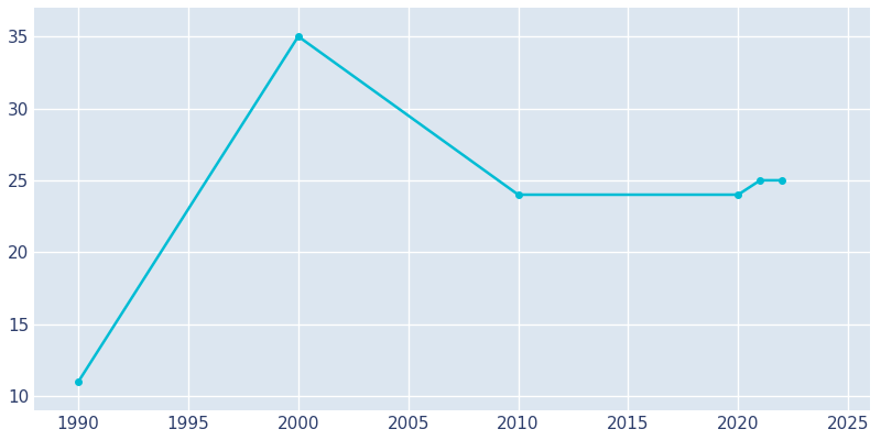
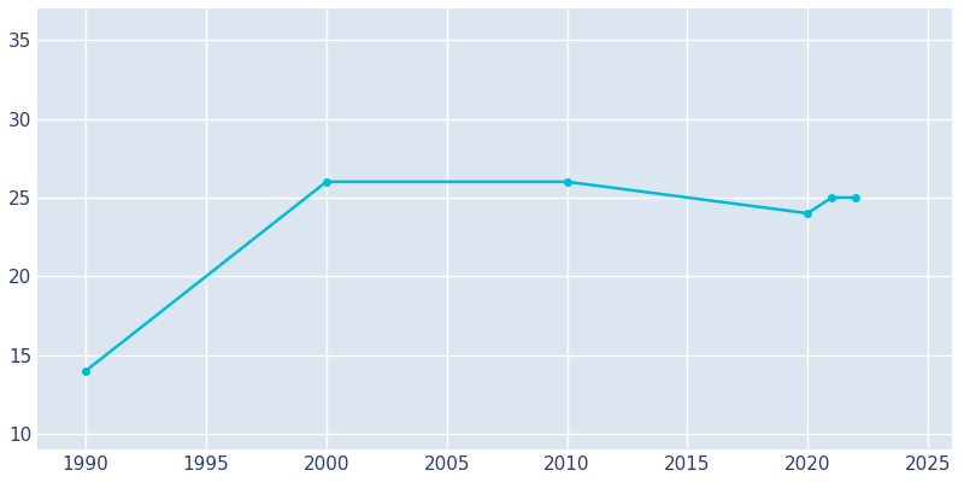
1990: 11 -> 14
2000: 35 -> 26
2010: 24 -> 26
